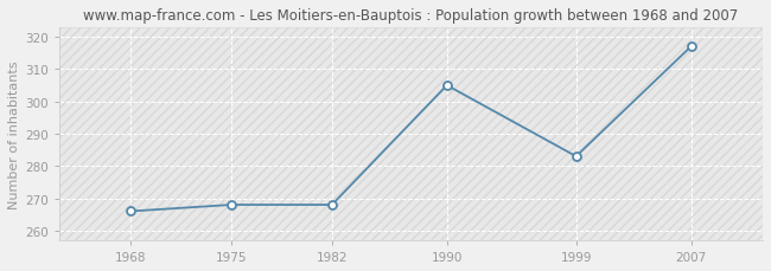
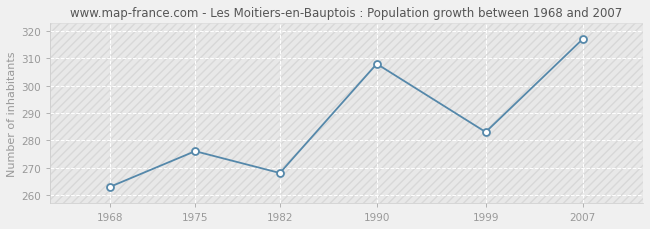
1968: 266 -> 263
1975: 268 -> 276
1990: 305 -> 308
